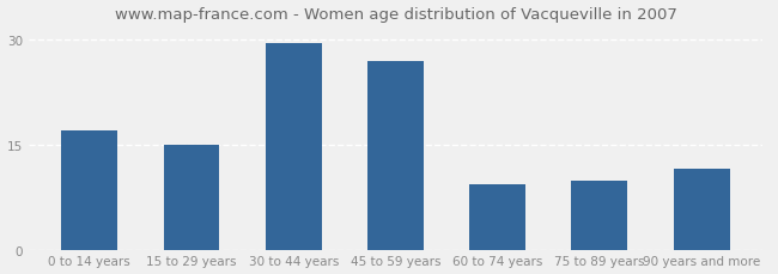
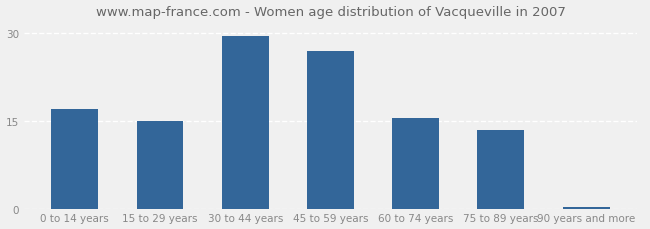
60 to 74 years: 9.4 -> 15.5
75 to 89 years: 9.8 -> 13.5
90 years and more: 11.6 -> 0.3
